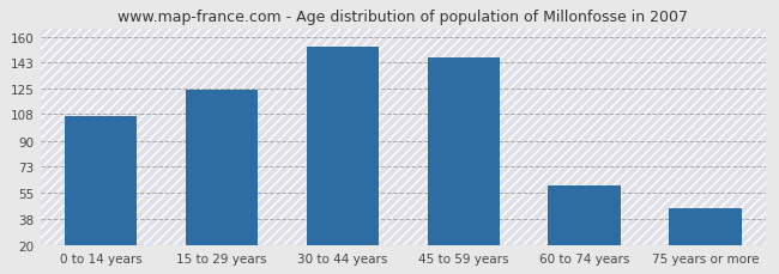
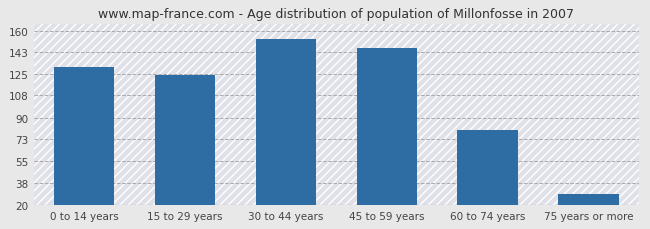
0 to 14 years: 107 -> 131
60 to 74 years: 60 -> 80
75 years or more: 45 -> 29
